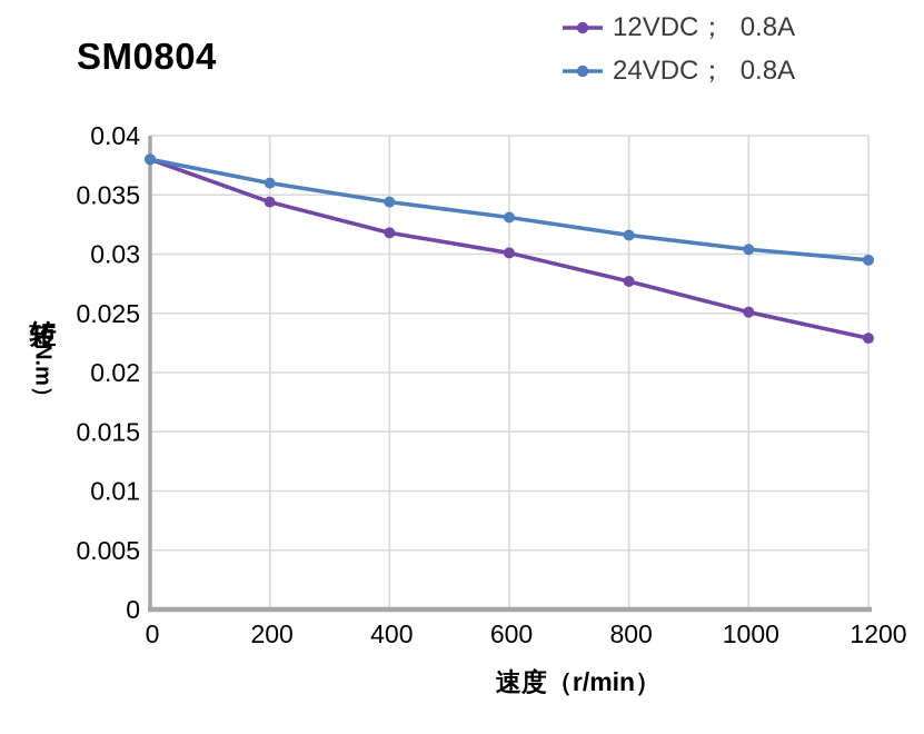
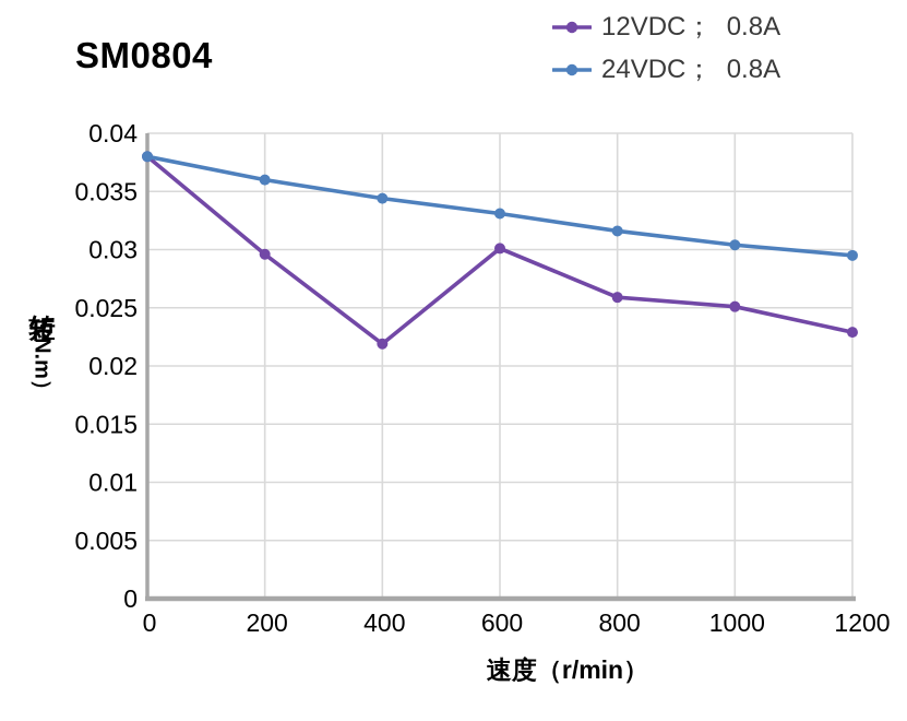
12VDC； 0.8A/200: 0.0344 -> 0.0296
12VDC； 0.8A/400: 0.0318 -> 0.0219
12VDC； 0.8A/800: 0.0277 -> 0.0259
